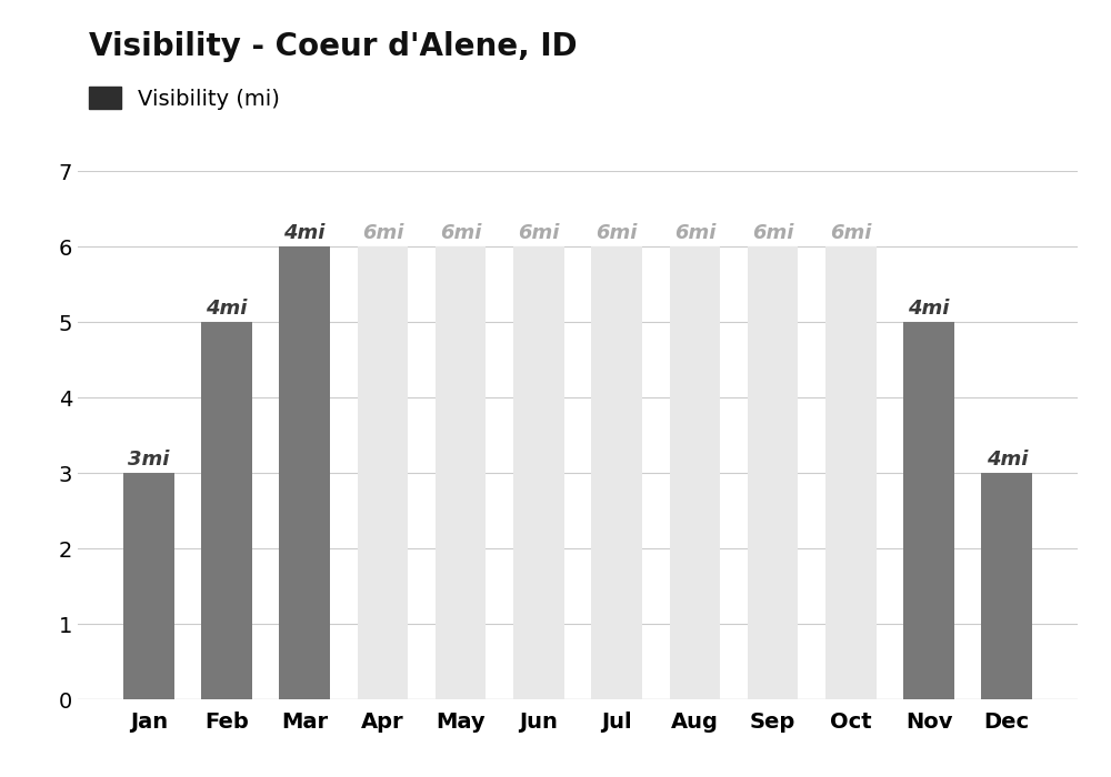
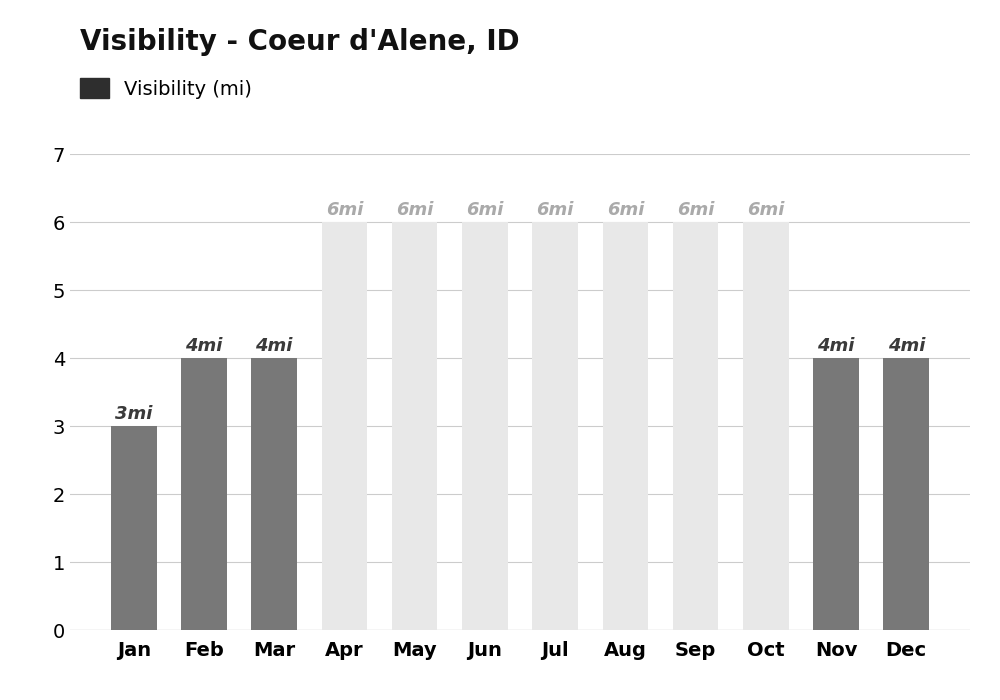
Feb: 5 -> 4
Mar: 6 -> 4
Nov: 5 -> 4
Dec: 3 -> 4
